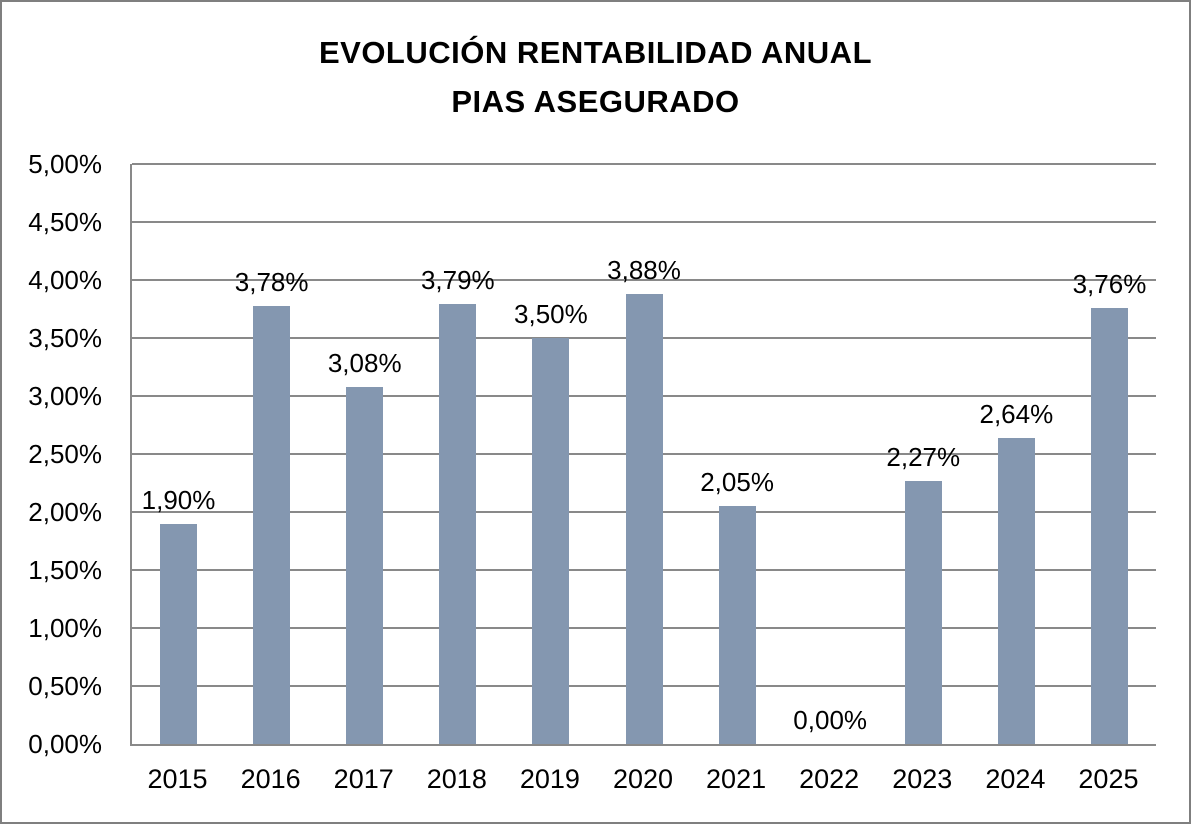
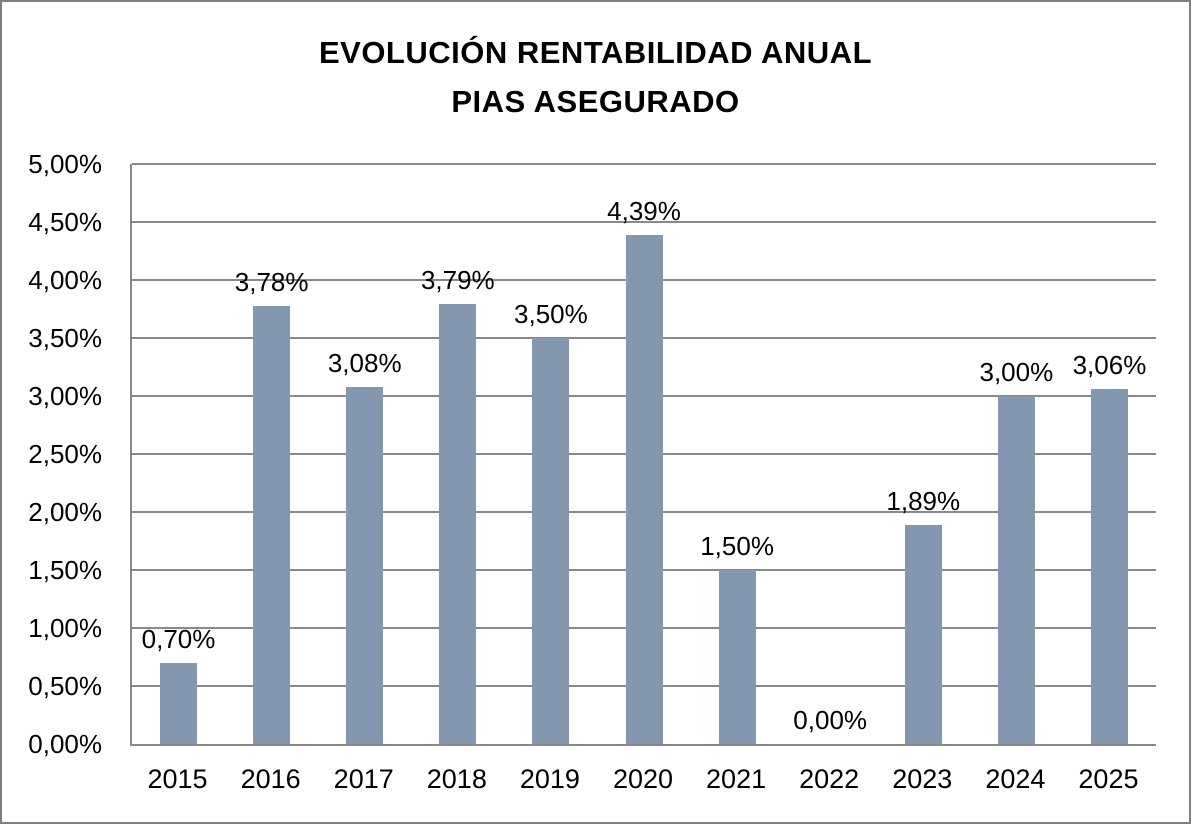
2015: 1,90% -> 0,70%
2020: 3,88% -> 4,39%
2021: 2,05% -> 1,50%
2023: 2,27% -> 1,89%
2024: 2,64% -> 3,00%
2025: 3,76% -> 3,06%
